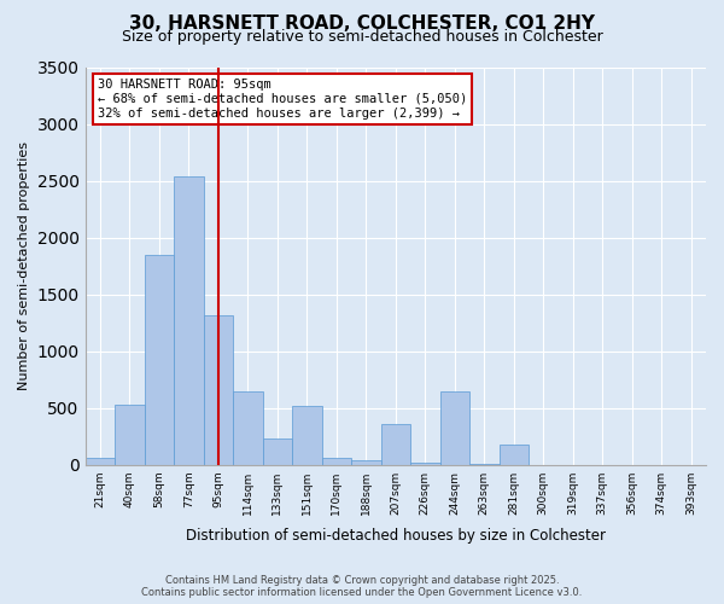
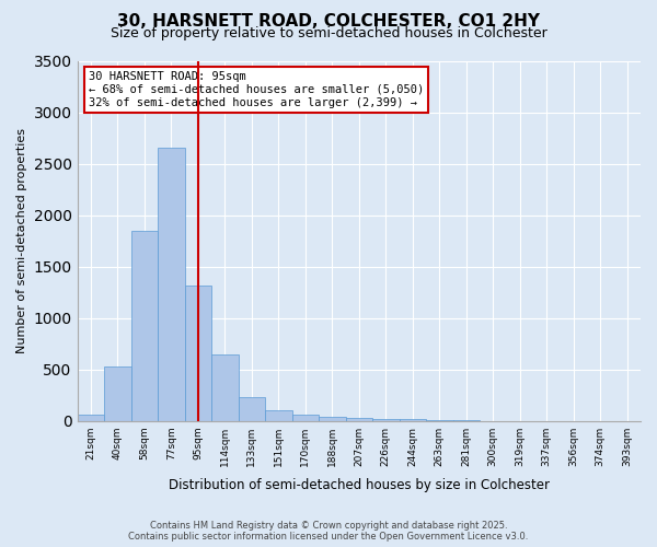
77sqm: 2540 -> 2650
151sqm: 520 -> 100
207sqm: 360 -> 20
244sqm: 640 -> 20
281sqm: 180 -> 0
